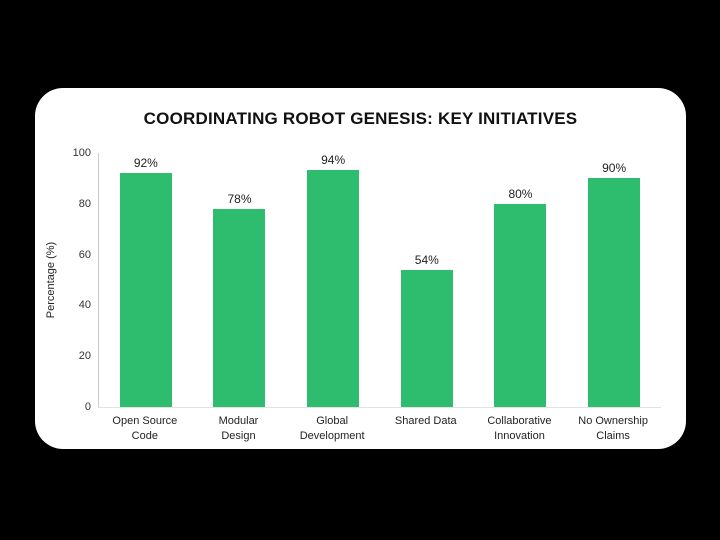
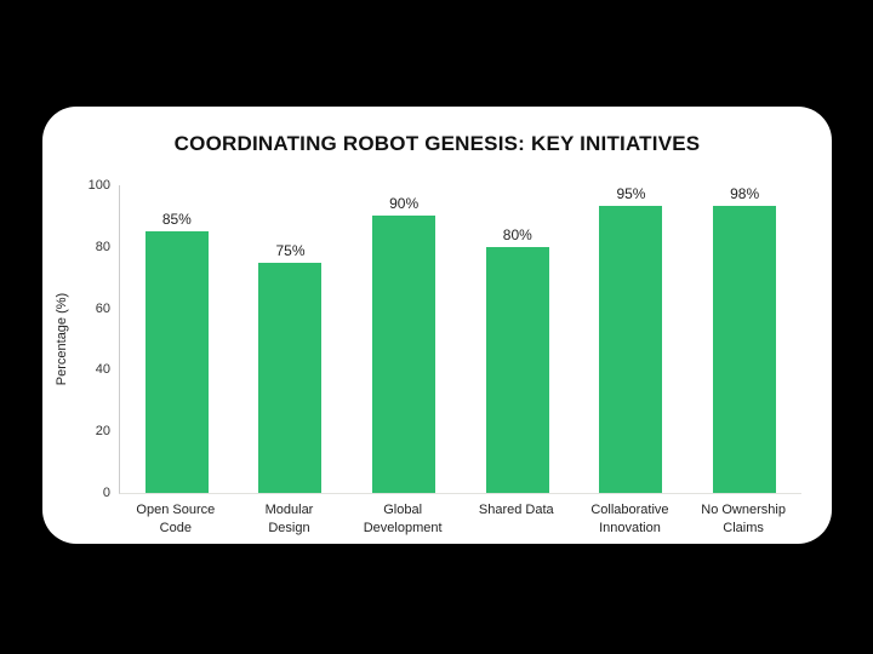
Open Source Code: 92% -> 85%
Modular Design: 78% -> 75%
Global Development: 94% -> 90%
Shared Data: 54% -> 80%
Collaborative Innovation: 80% -> 95%
No Ownership Claims: 90% -> 98%
